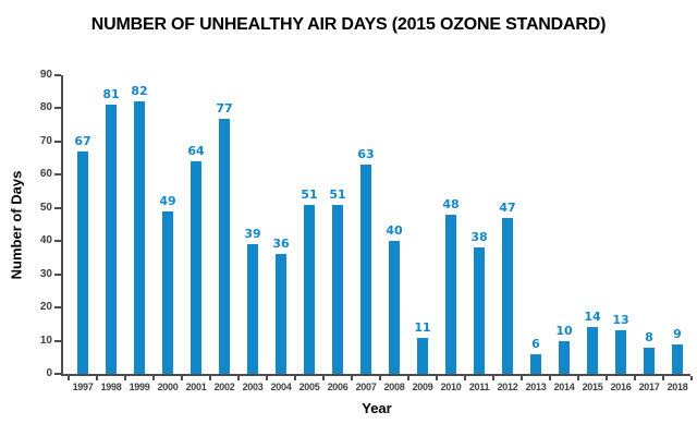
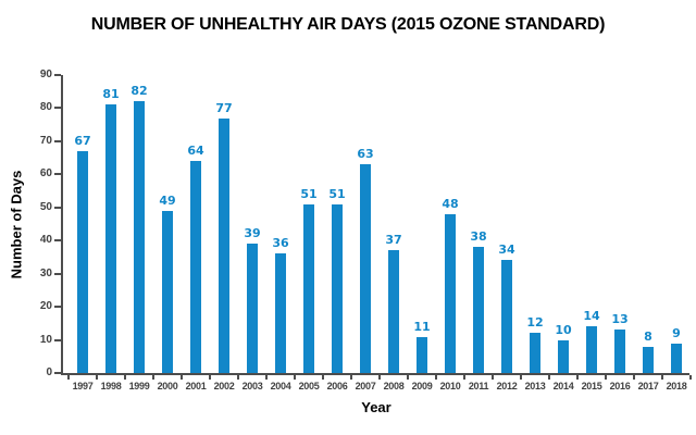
2008: 40 -> 37
2012: 47 -> 34
2013: 6 -> 12
